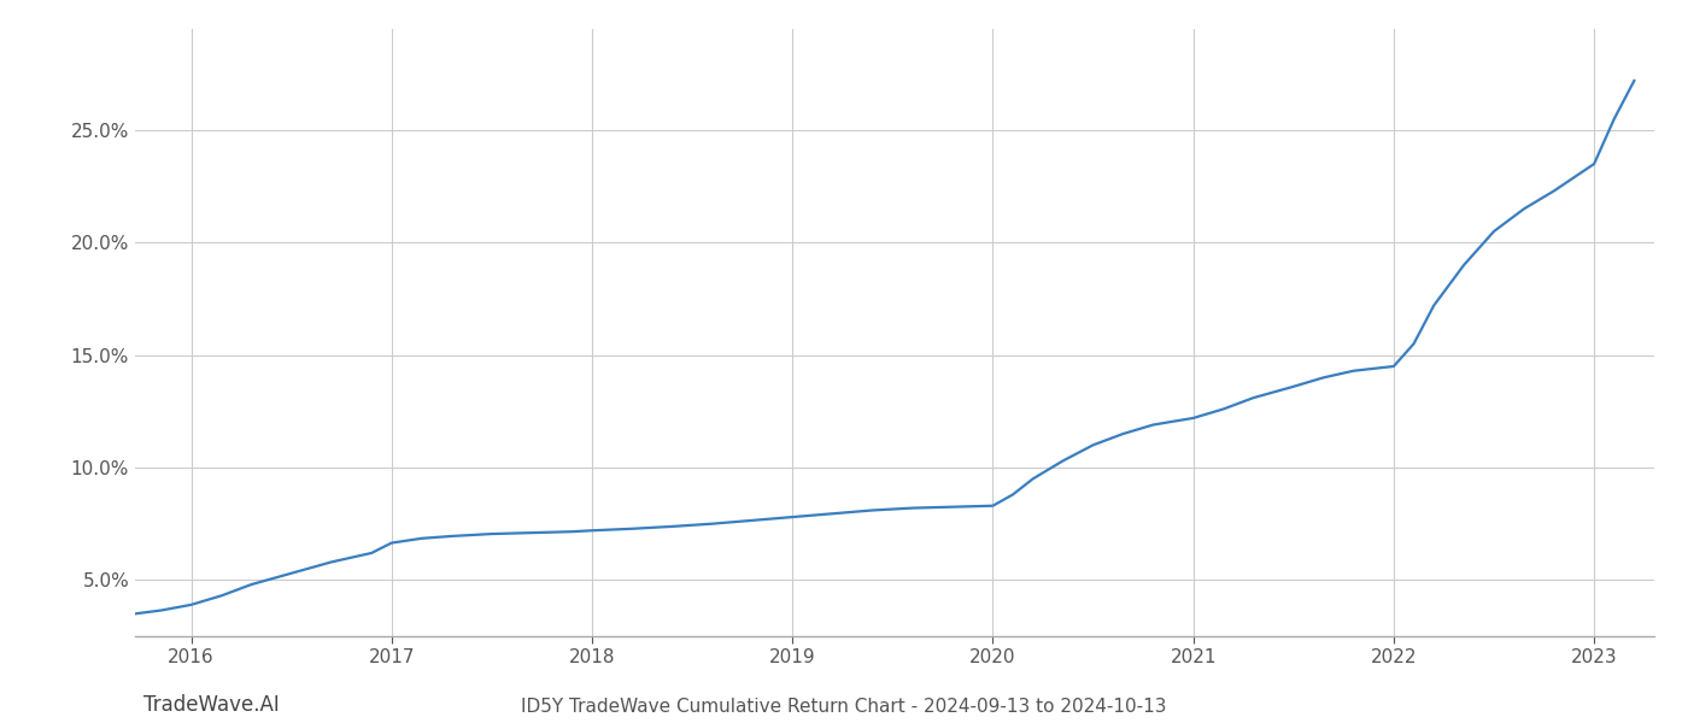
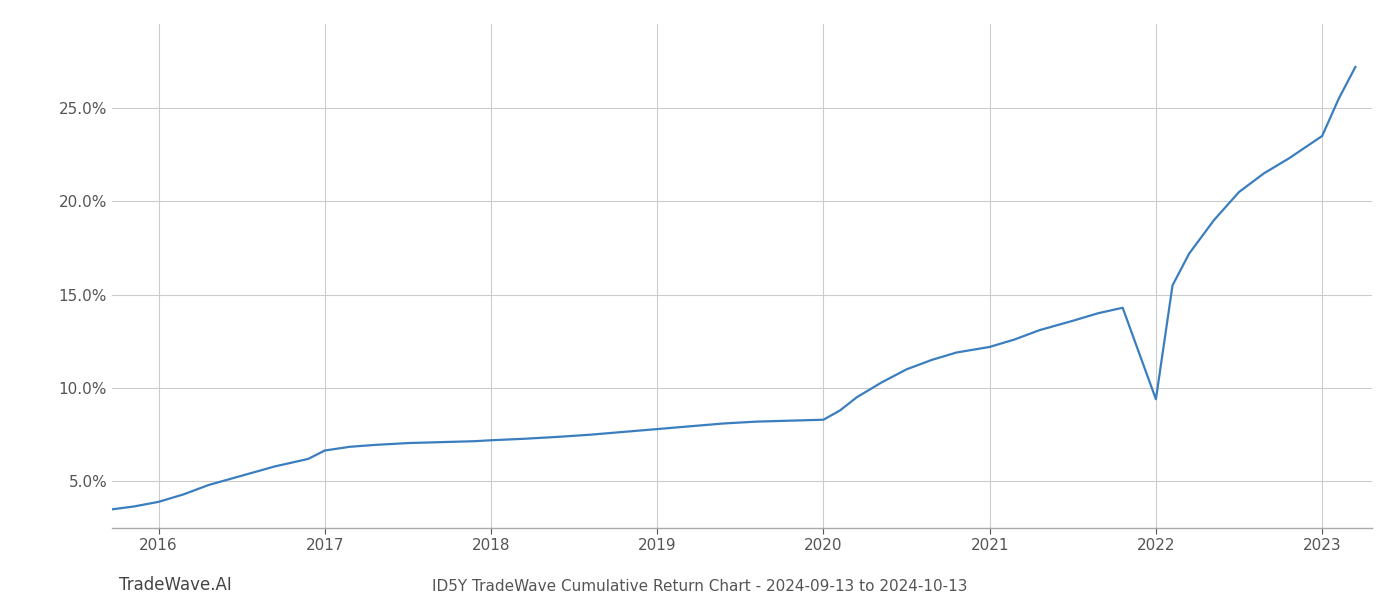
2022: 14.5% -> 9.4%
